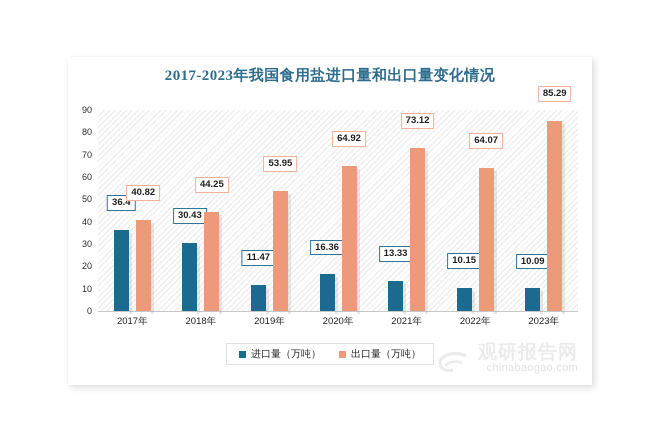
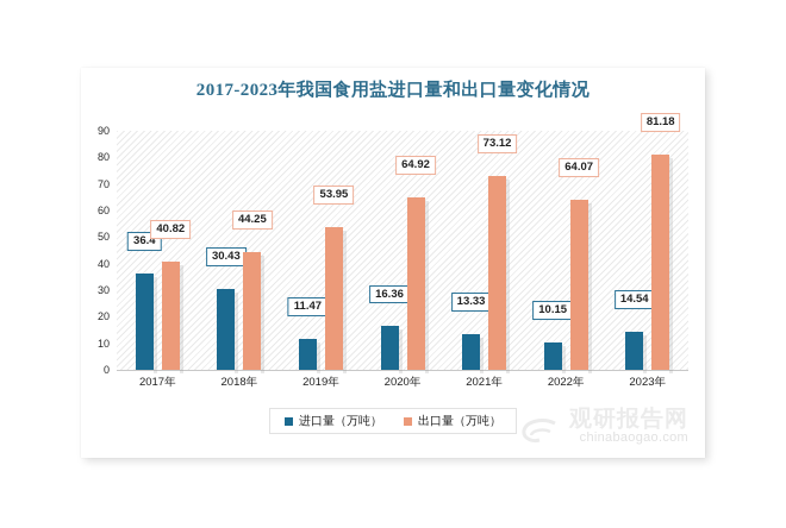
进口量（万吨）/2023年: 10.09 -> 14.54
出口量（万吨）/2023年: 85.29 -> 81.18
